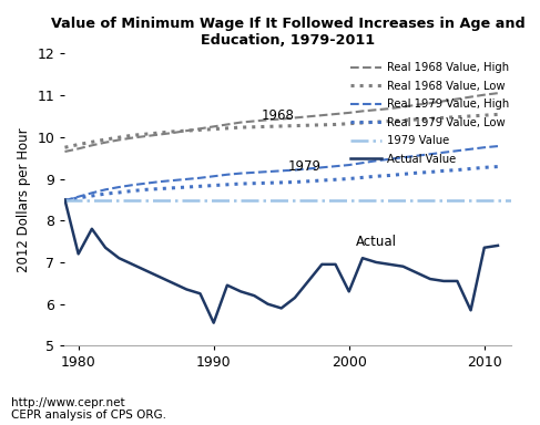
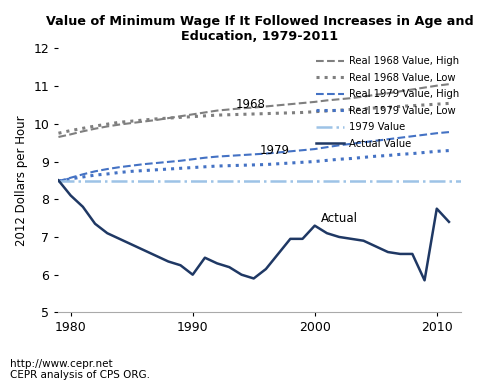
Actual Value/1980: 7.20 -> 8.10
Actual Value/1990: 5.55 -> 6.00
Actual Value/2000: 6.30 -> 7.30
Actual Value/2010: 7.35 -> 7.75
